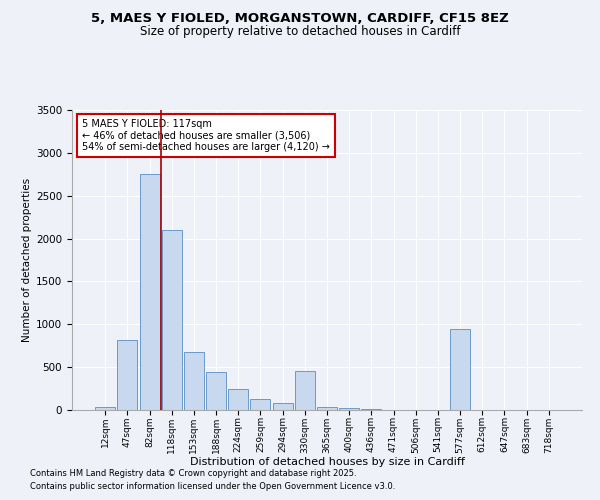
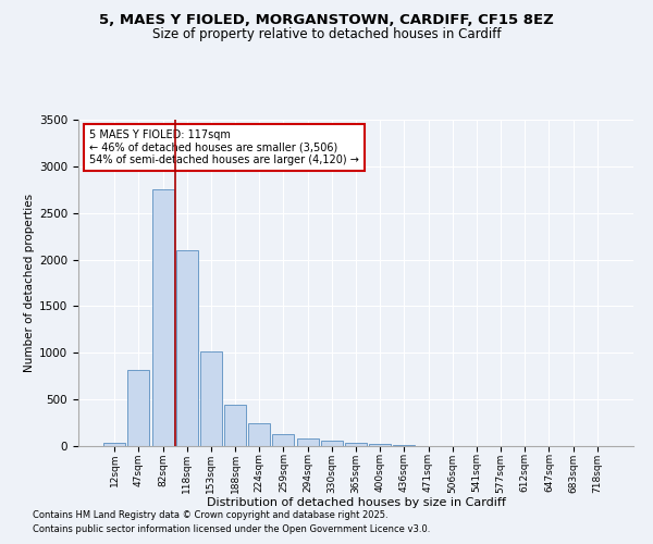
153sqm: 680 -> 1020
330sqm: 460 -> 60
577sqm: 940 -> 0
